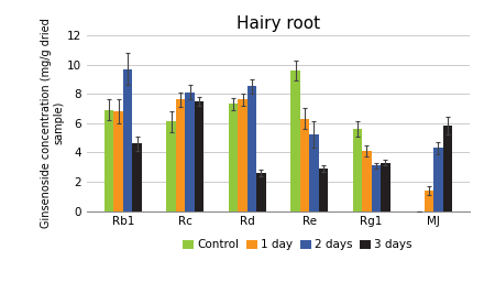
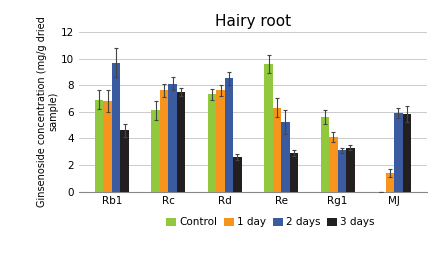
2 days/MJ: 4.3 -> 5.9
